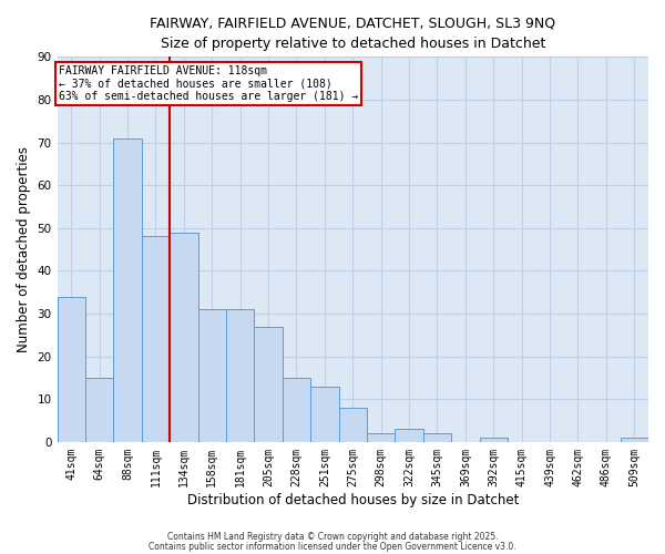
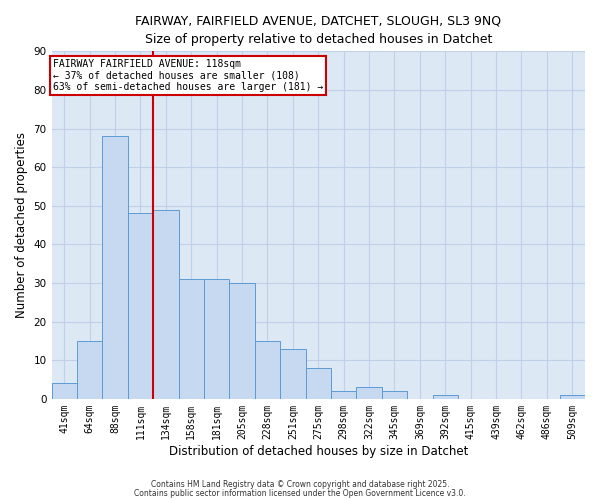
41sqm: 34 -> 4
88sqm: 71 -> 68
205sqm: 27 -> 30
